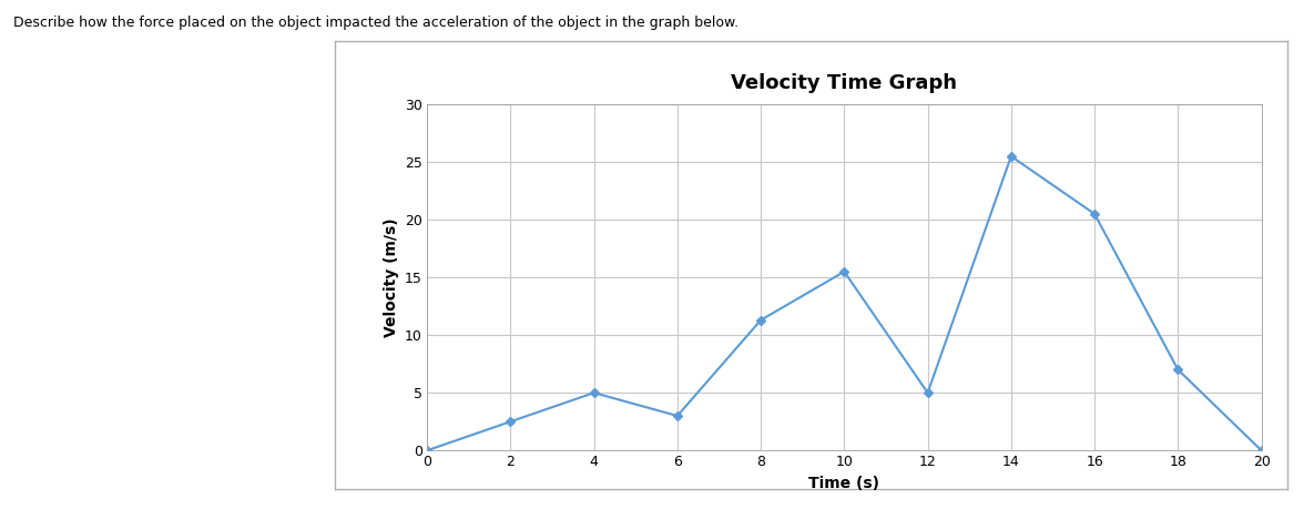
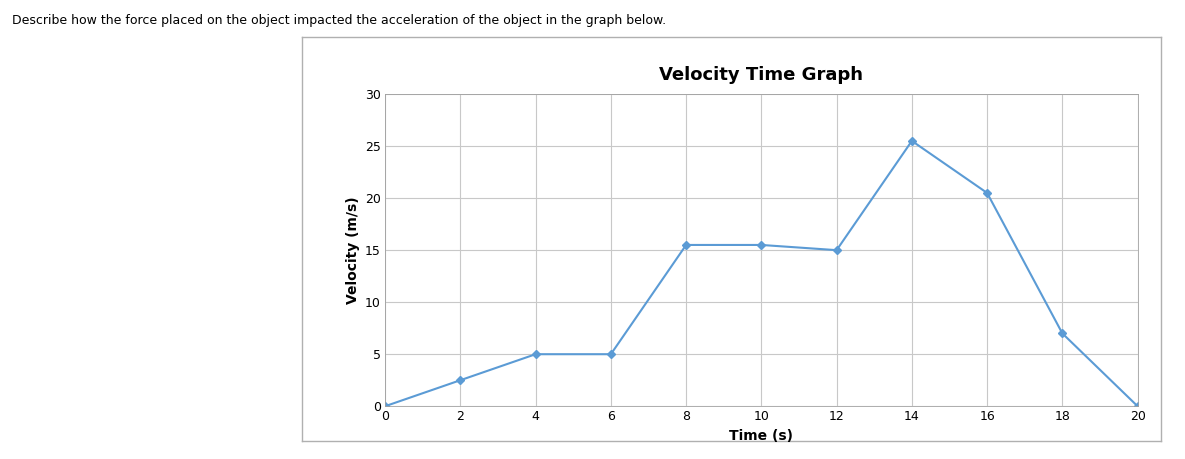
6: 3.0 -> 5.0
8: 11.3 -> 15.5
12: 5.0 -> 15.0
